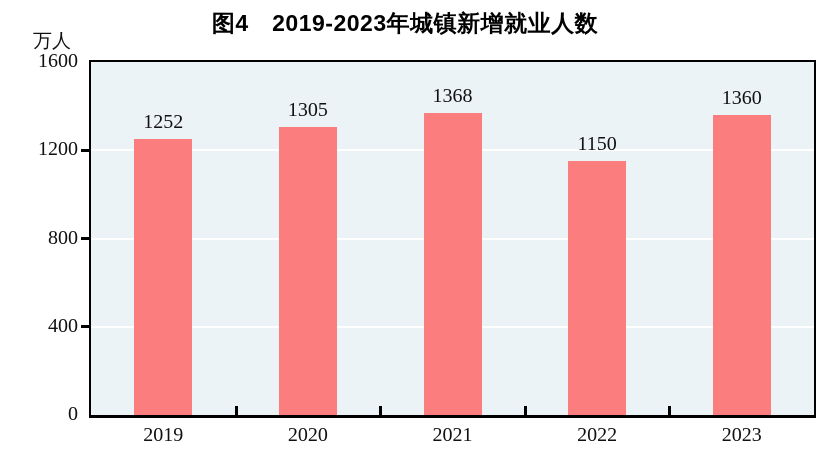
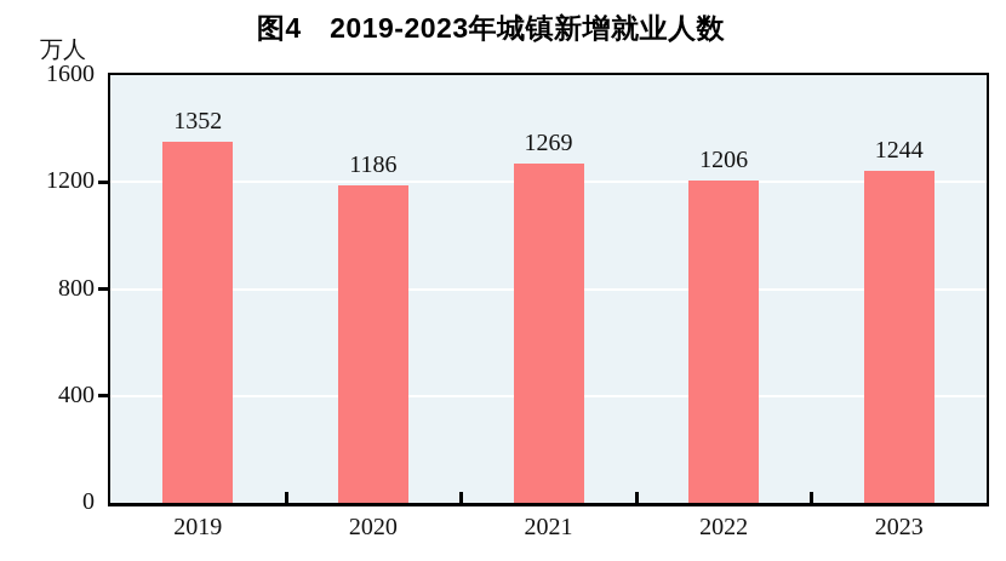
2019: 1252 -> 1352
2020: 1305 -> 1186
2021: 1368 -> 1269
2022: 1150 -> 1206
2023: 1360 -> 1244
